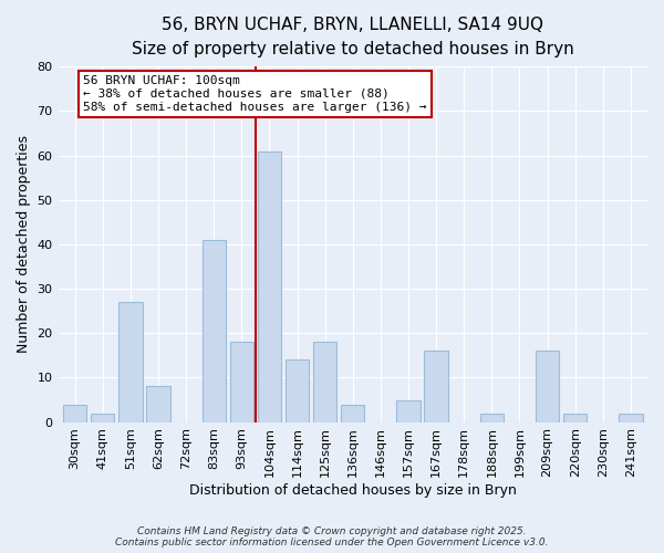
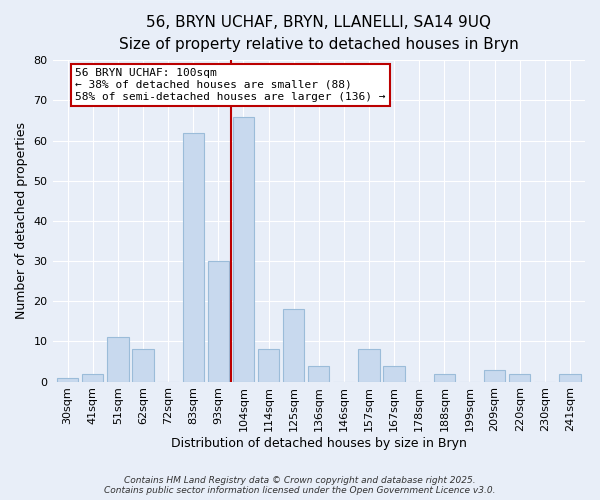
30sqm: 4 -> 1
51sqm: 27 -> 11
83sqm: 41 -> 62
93sqm: 18 -> 30
104sqm: 61 -> 66
114sqm: 14 -> 8
157sqm: 5 -> 8
167sqm: 16 -> 4
209sqm: 16 -> 3
